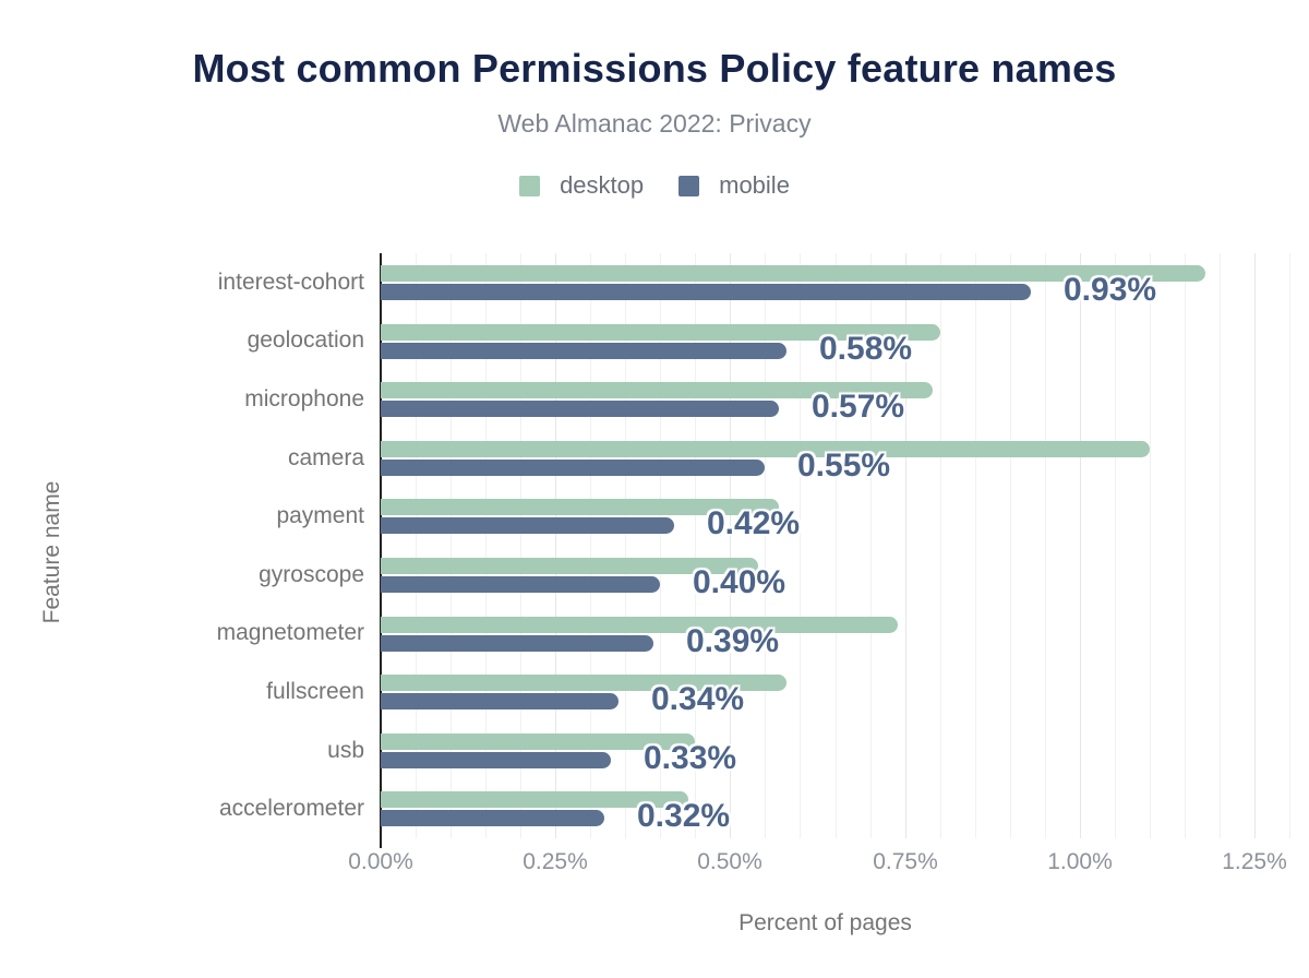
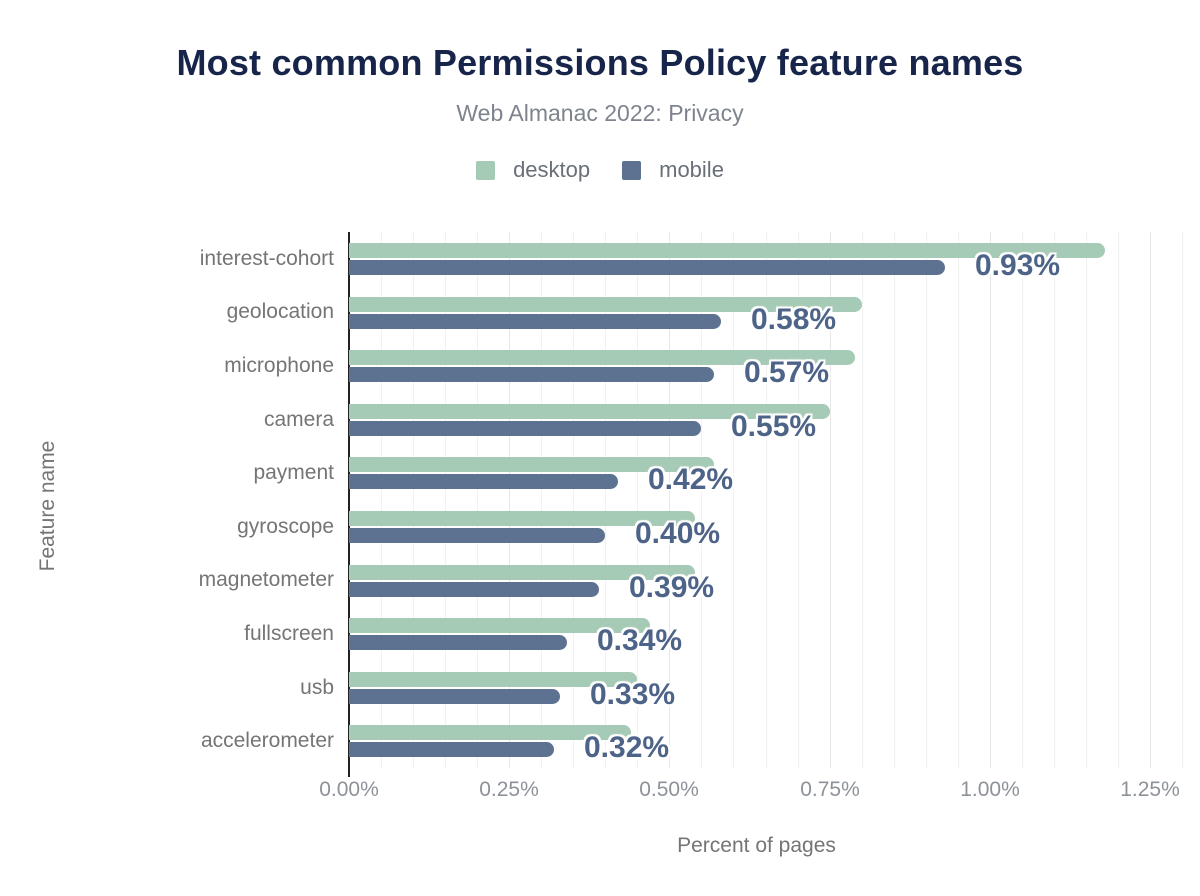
desktop/camera: 1.10% -> 0.75%
desktop/magnetometer: 0.74% -> 0.54%
desktop/fullscreen: 0.58% -> 0.47%
